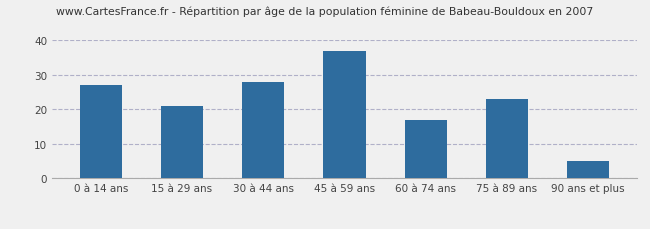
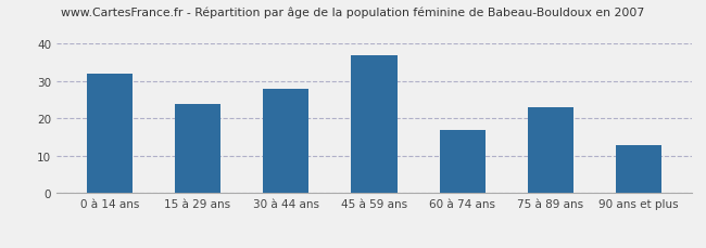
0 à 14 ans: 27 -> 32
15 à 29 ans: 21 -> 24
90 ans et plus: 5 -> 13
